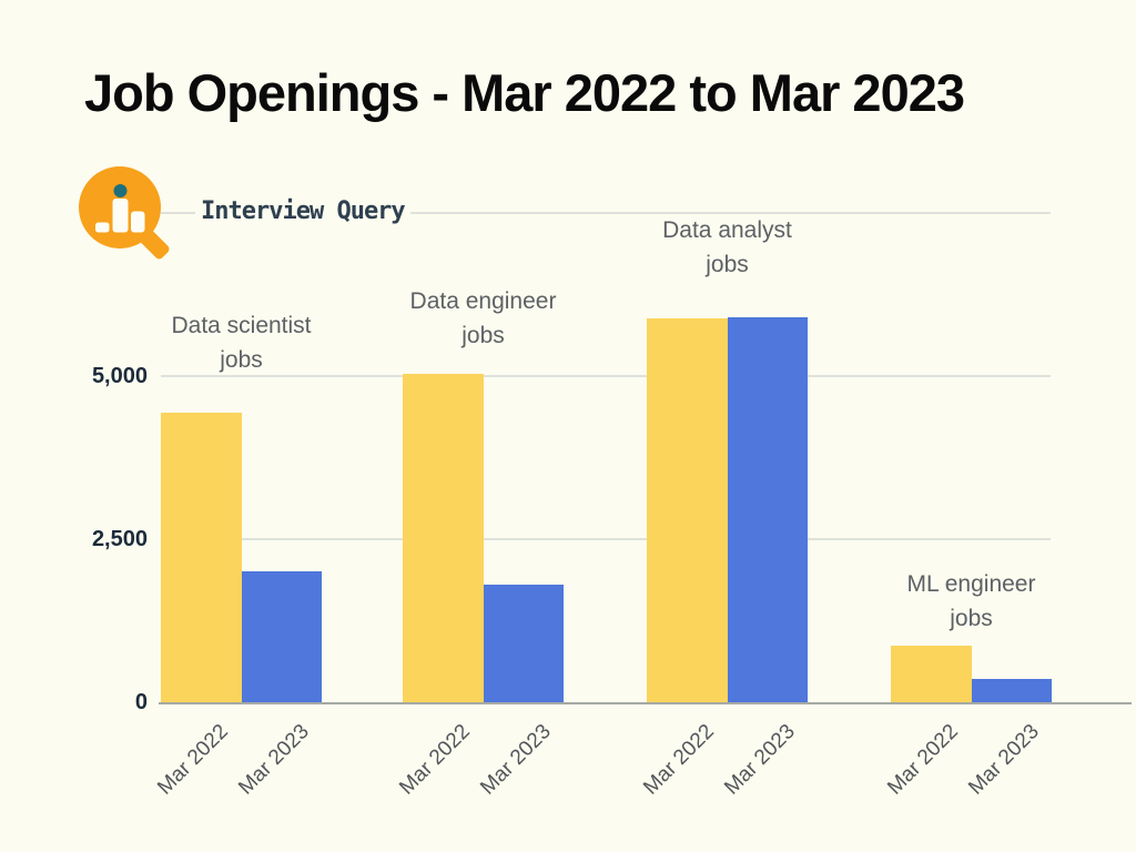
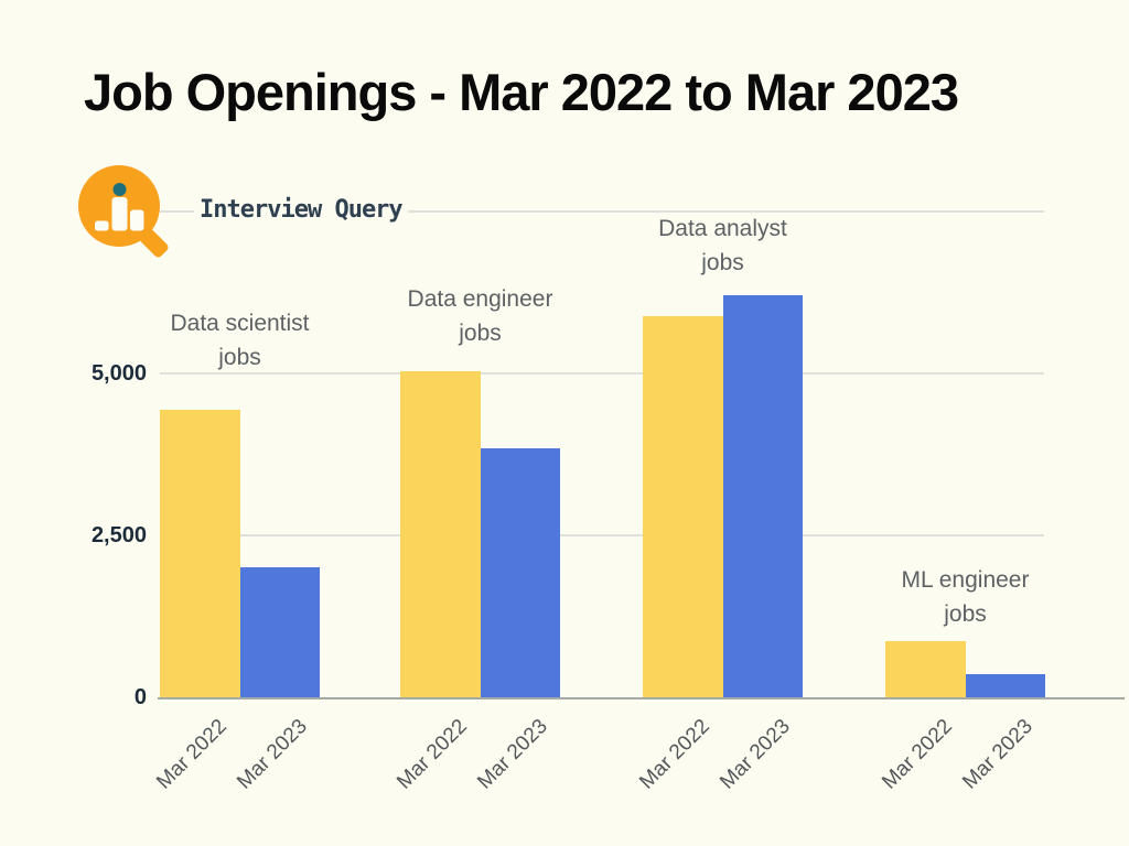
Mar 2023/Data engineer jobs: 1800 -> 3800
Mar 2023/Data analyst jobs: 5900 -> 6200
